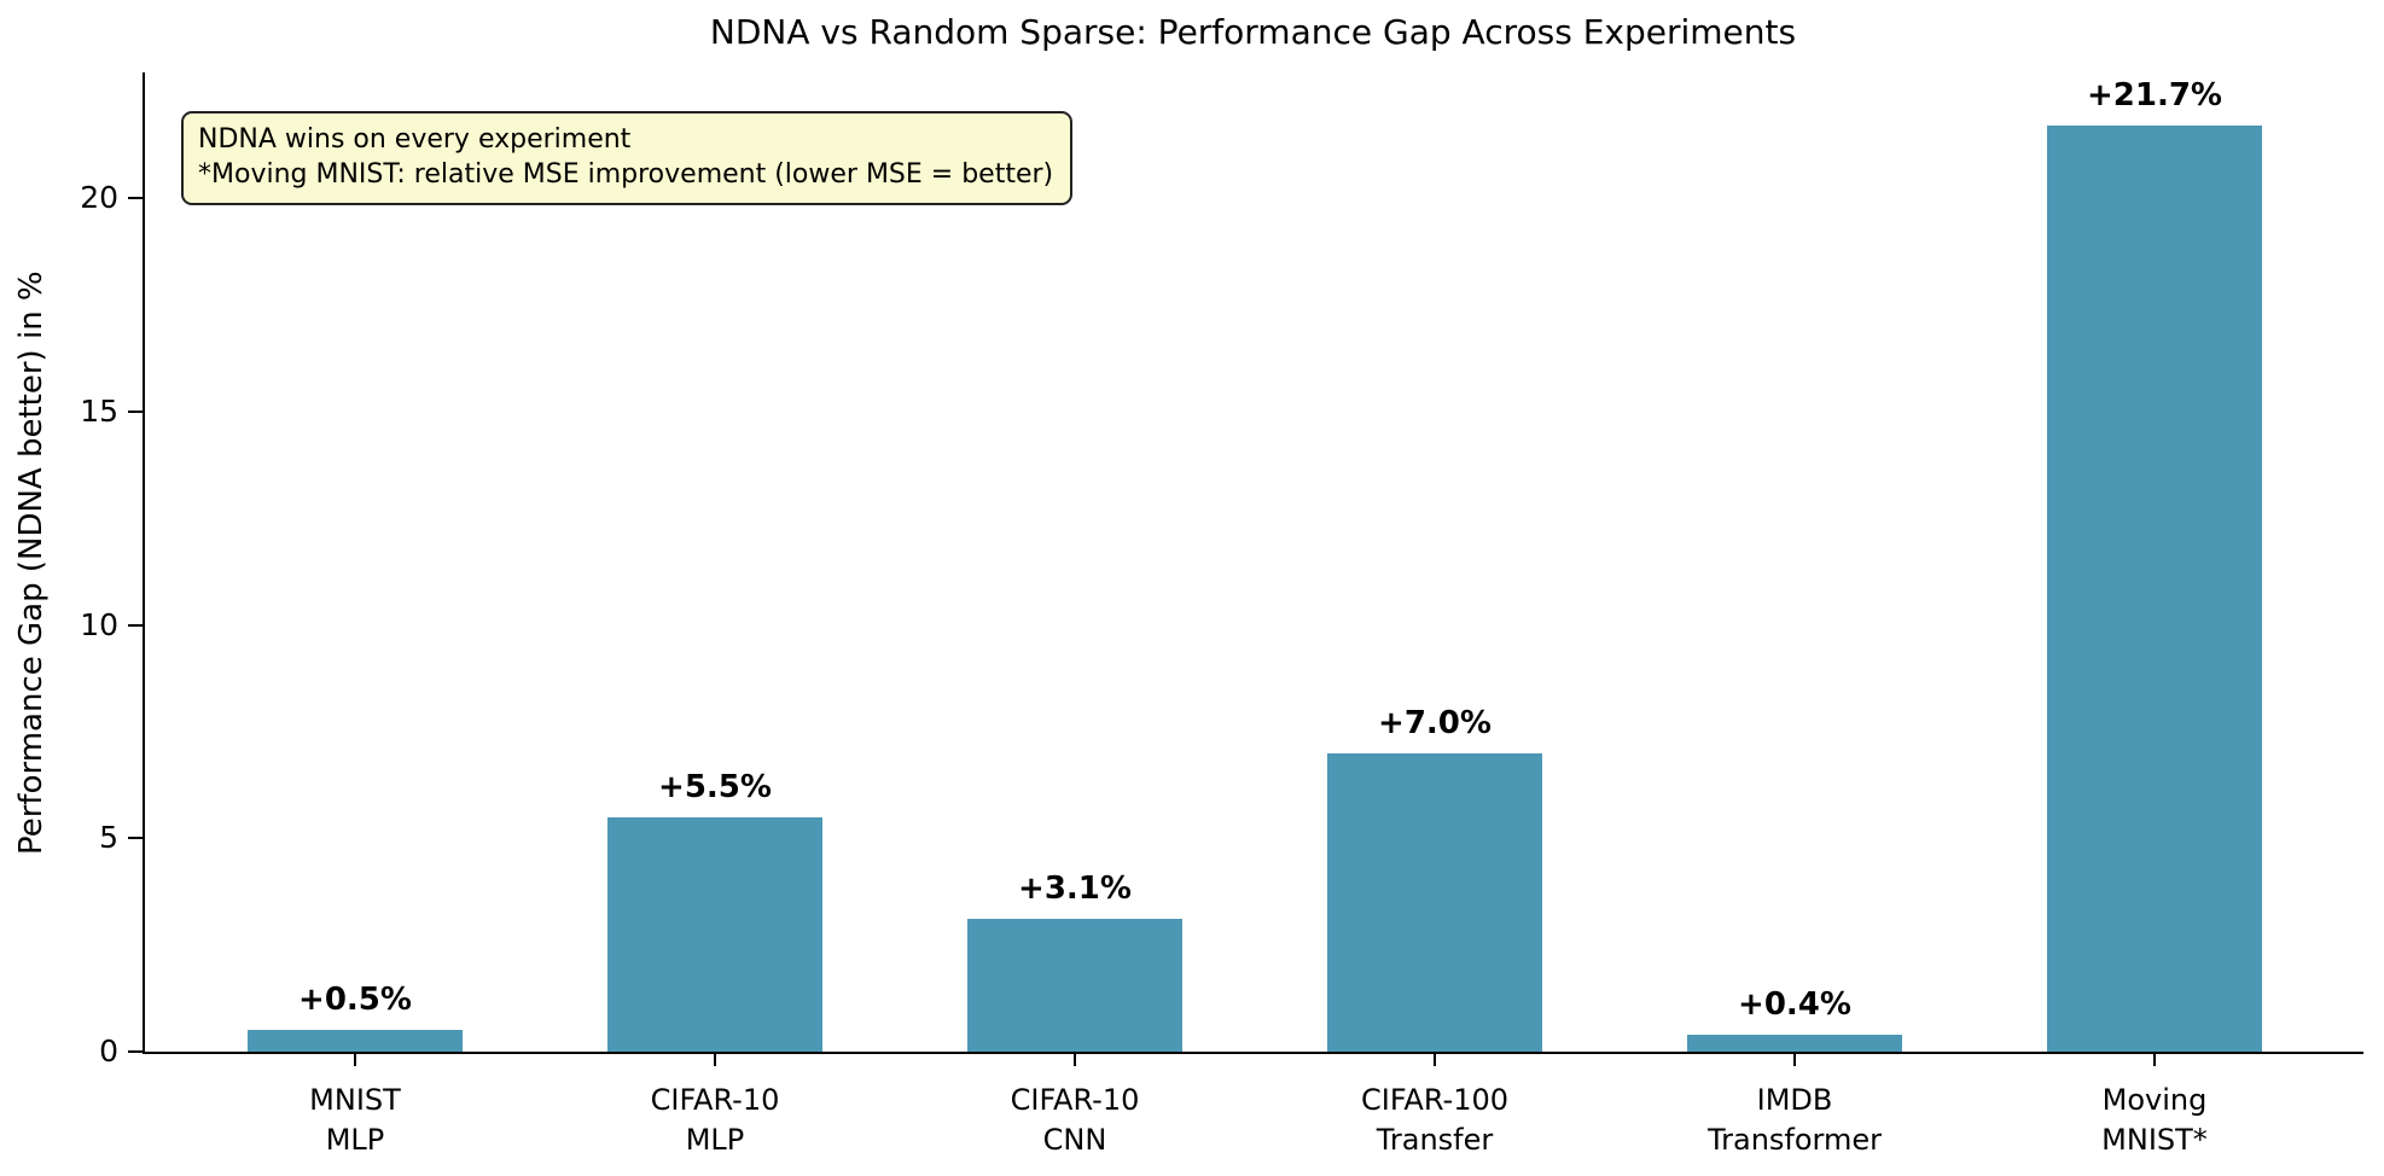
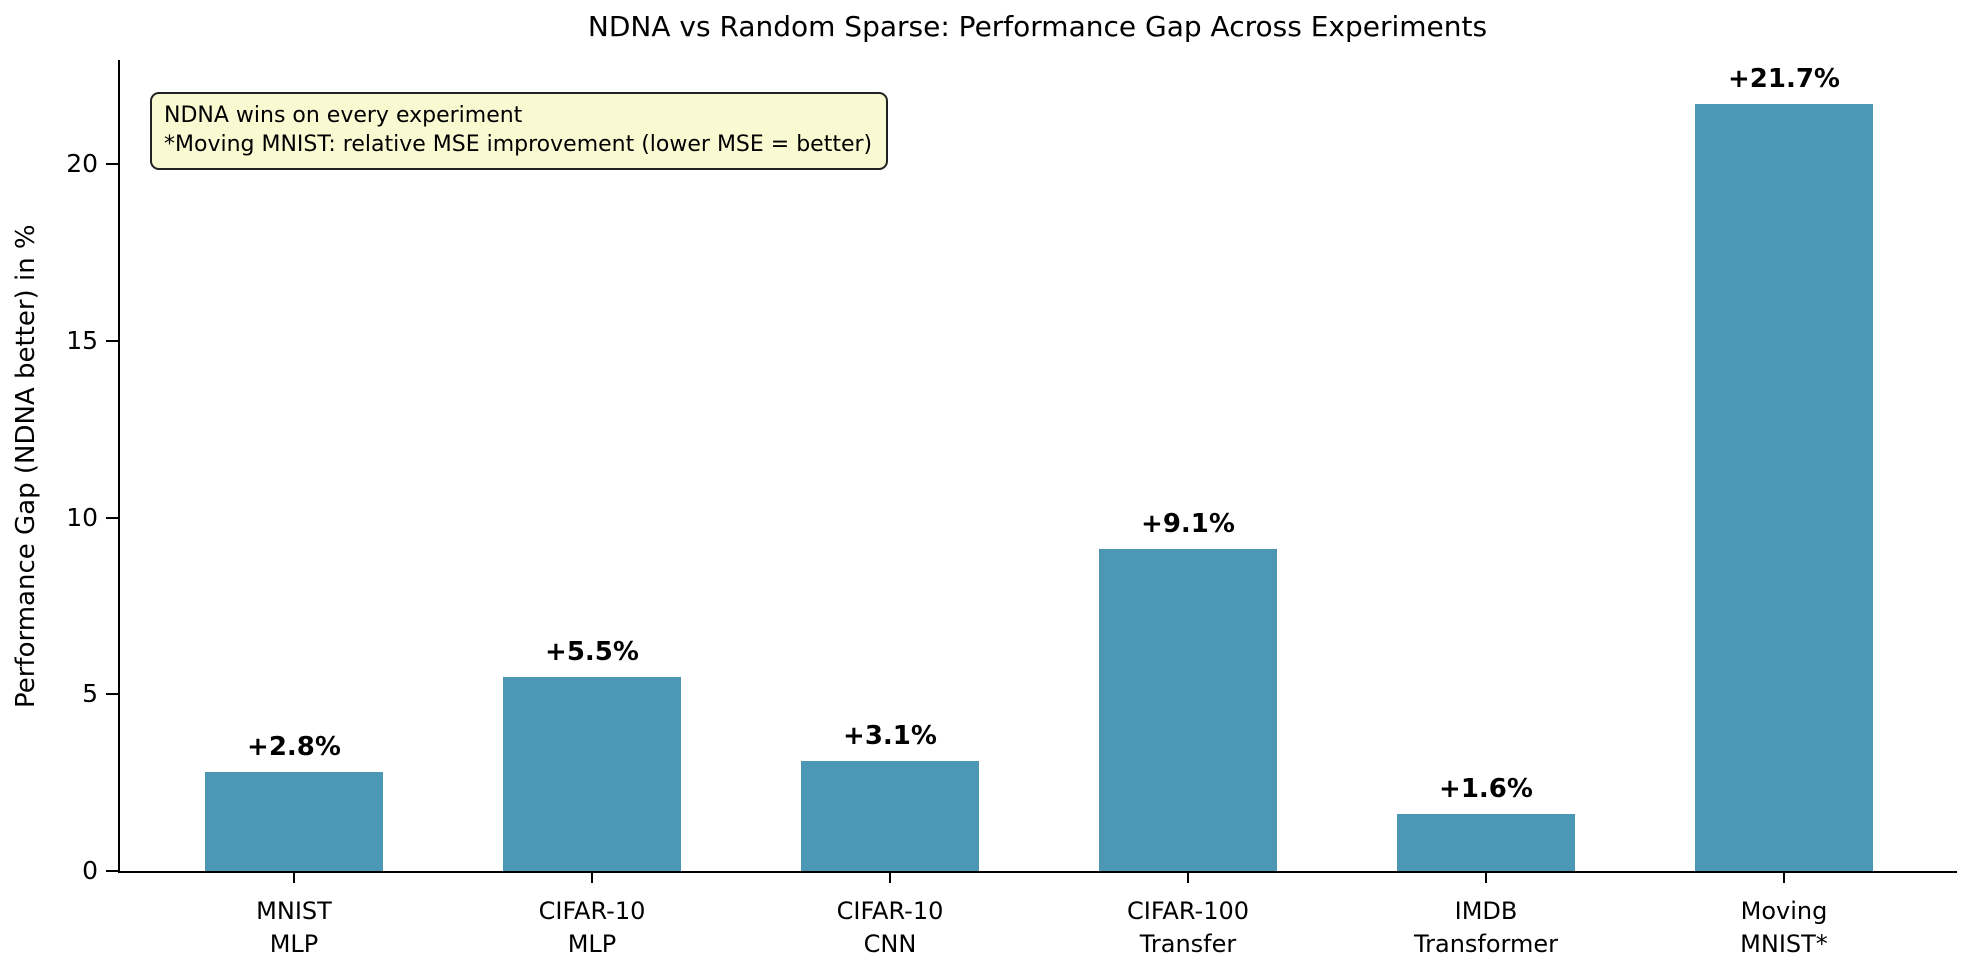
MNIST MLP: +0.5% -> +2.8%
CIFAR-100 Transfer: +7.0% -> +9.1%
IMDB Transformer: +0.4% -> +1.6%
